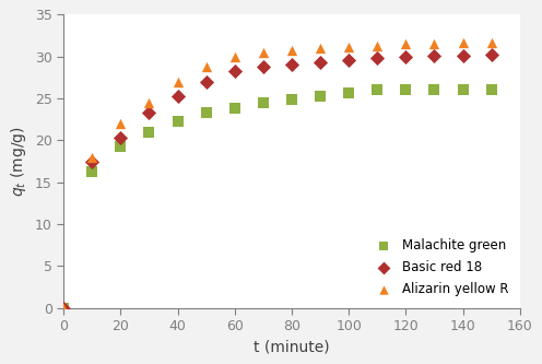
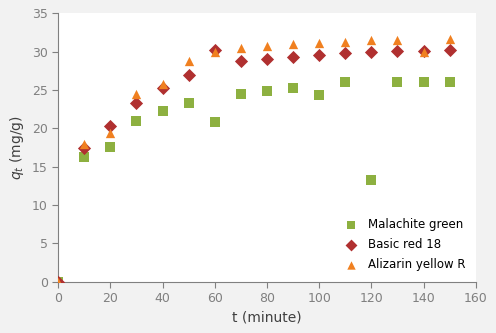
Malachite green/20: 19.3 -> 17.6
Alizarin yellow R/20: 22.0 -> 19.4
Alizarin yellow R/40: 27.0 -> 25.8
Malachite green/60: 23.8 -> 20.8
Basic red 18/60: 28.2 -> 30.2
Malachite green/100: 25.7 -> 24.4
Malachite green/120: 26.0 -> 13.2
Alizarin yellow R/140: 31.6 -> 30.0
